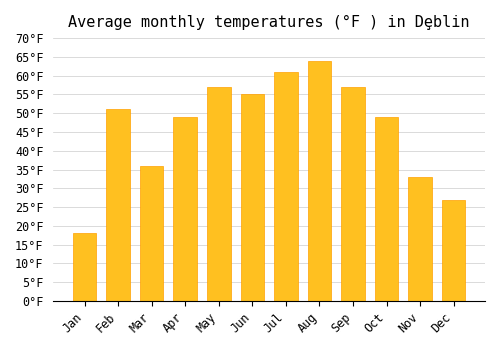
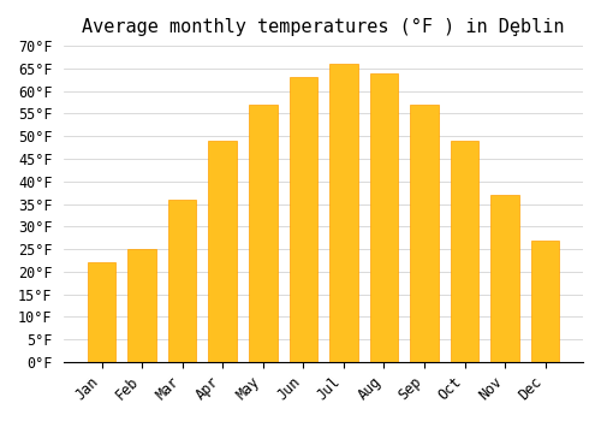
Jan: 18°F -> 22°F
Feb: 51°F -> 25°F
Jun: 55°F -> 63°F
Jul: 61°F -> 66°F
Nov: 33°F -> 37°F
